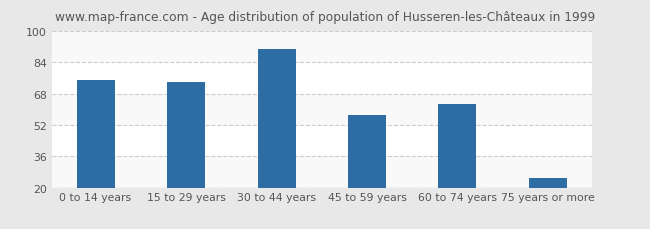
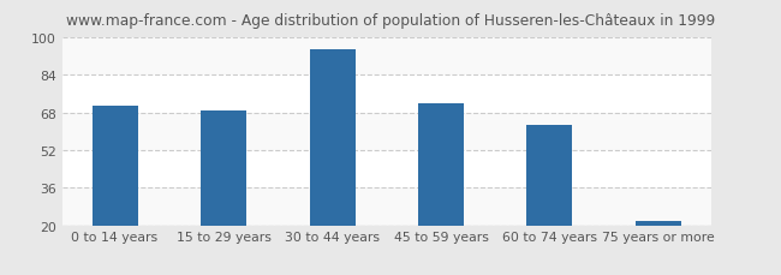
0 to 14 years: 75 -> 71
15 to 29 years: 74 -> 69
30 to 44 years: 91 -> 95
45 to 59 years: 57 -> 72
75 years or more: 25 -> 22
